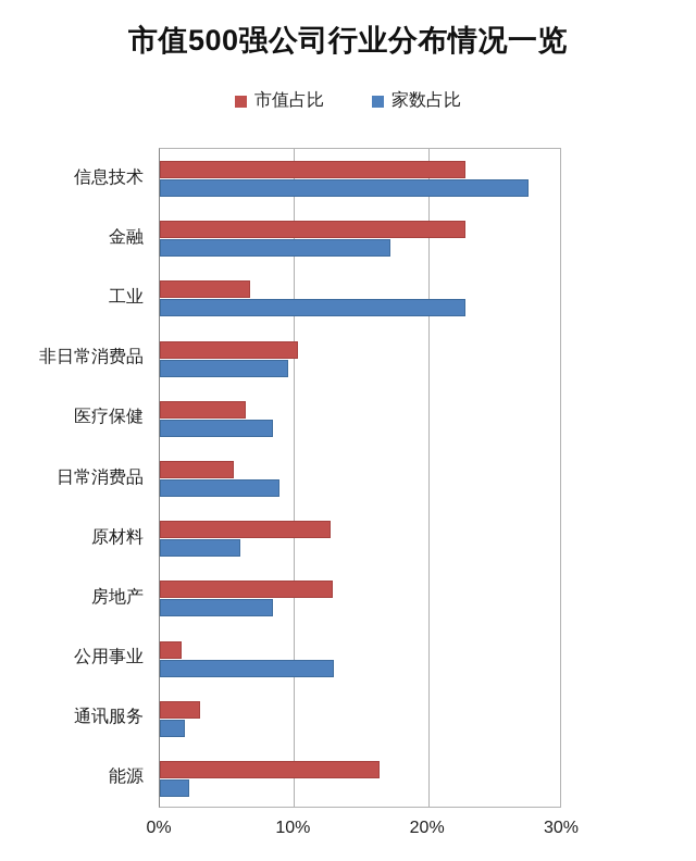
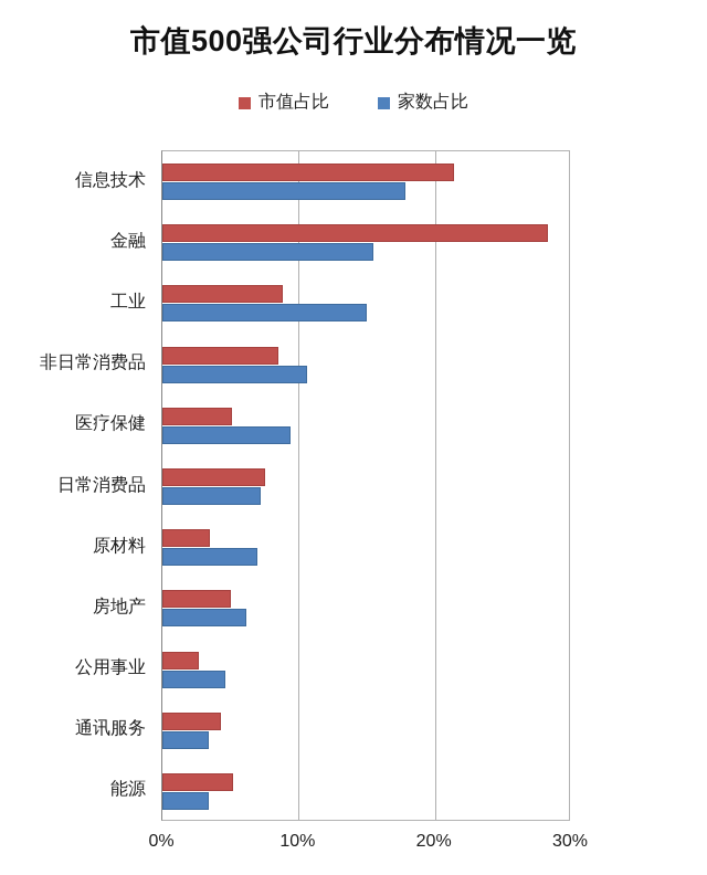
市值占比/信息技术: 22.8% -> 21.4%
家数占比/信息技术: 27.5% -> 17.8%
市值占比/金融: 22.8% -> 28.3%
家数占比/金融: 17.2% -> 15.5%
市值占比/工业: 6.7% -> 8.8%
家数占比/工业: 22.8% -> 15.0%
市值占比/非日常消费品: 10.3% -> 8.5%
家数占比/非日常消费品: 9.6% -> 10.6%
市值占比/医疗保健: 6.4% -> 5.1%
家数占比/医疗保健: 8.4% -> 9.4%
市值占比/日常消费品: 5.5% -> 7.5%
家数占比/日常消费品: 8.9% -> 7.2%
市值占比/原材料: 12.7% -> 3.5%
家数占比/原材料: 6.0% -> 7.0%
市值占比/房地产: 12.9% -> 5.0%
家数占比/房地产: 8.4% -> 6.2%
市值占比/公用事业: 1.6% -> 2.7%
家数占比/公用事业: 13.0% -> 4.6%
市值占比/通讯服务: 3.0% -> 4.3%
家数占比/通讯服务: 1.9% -> 3.4%
市值占比/能源: 16.4% -> 5.2%
家数占比/能源: 2.2% -> 3.4%
